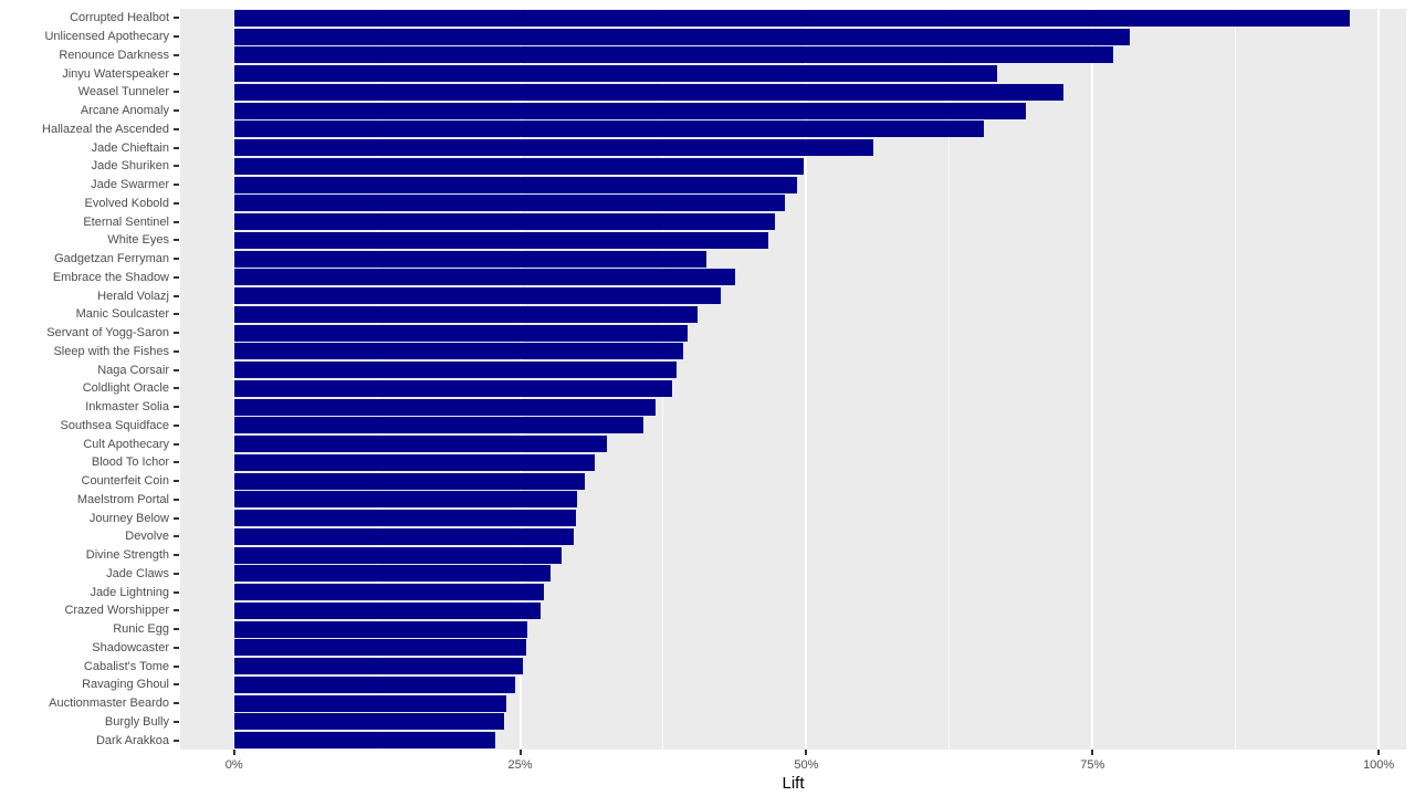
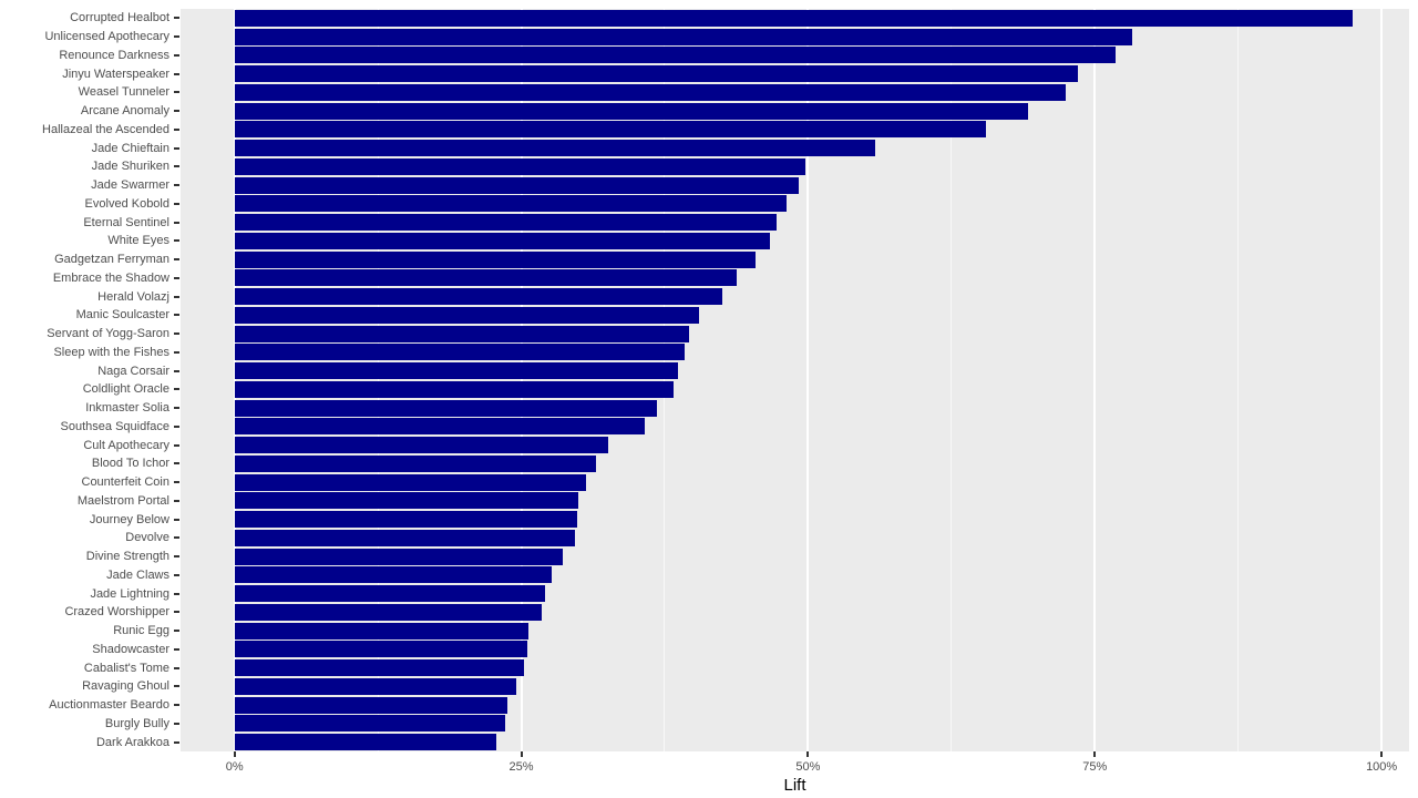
Jinyu Waterspeaker: 66.7% -> 73.5%
Gadgetzan Ferryman: 41.3% -> 45.4%
